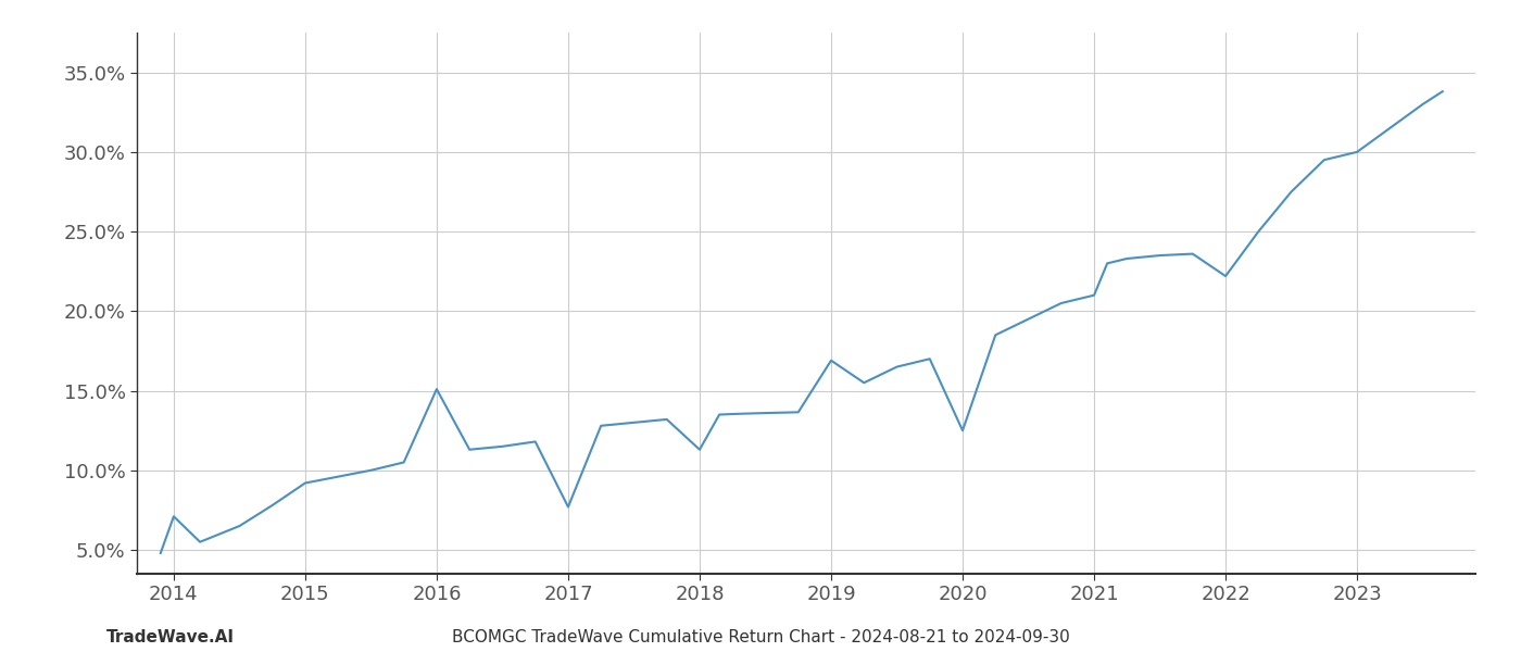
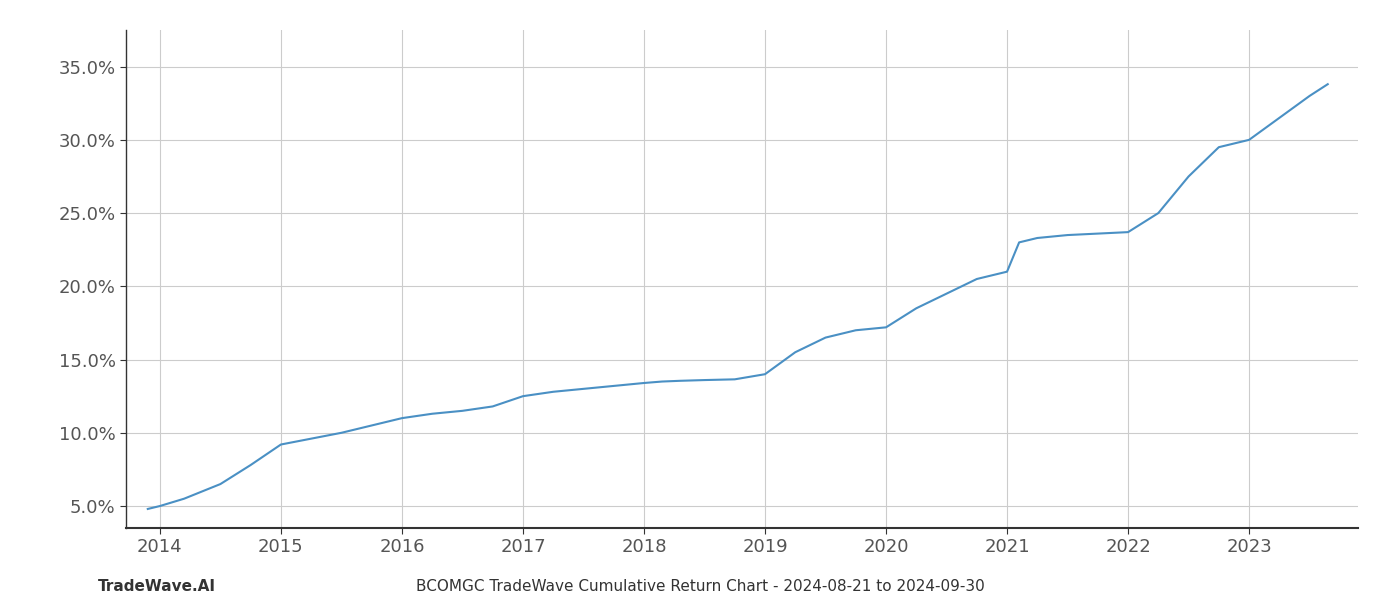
2014: 7.1% -> 5.0%
2016: 15.1% -> 11.0%
2017: 7.7% -> 12.5%
2018: 11.3% -> 13.4%
2019: 16.9% -> 14.0%
2020: 12.5% -> 17.2%
2022: 22.2% -> 23.7%
